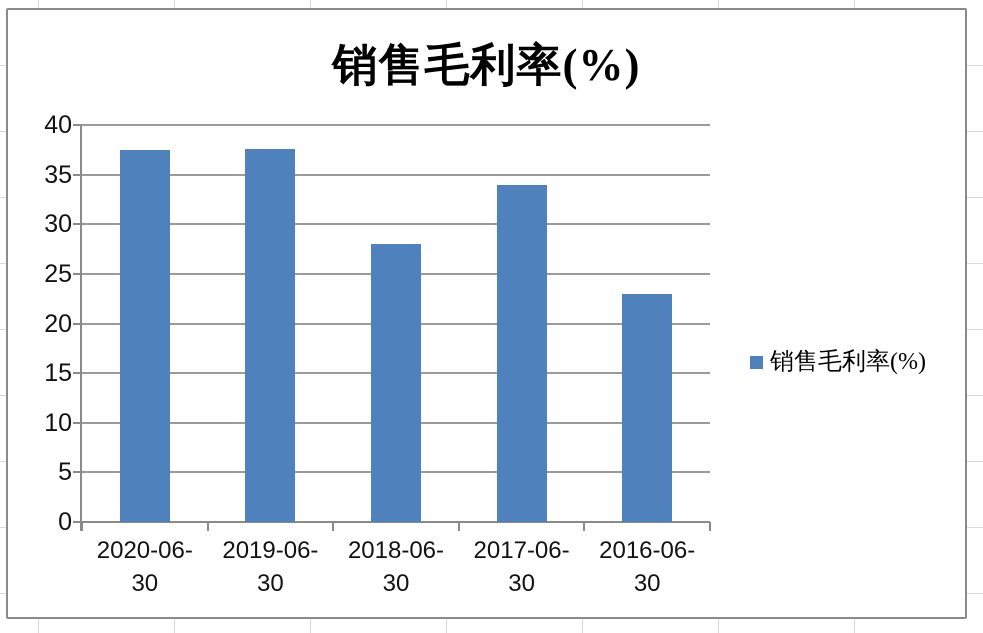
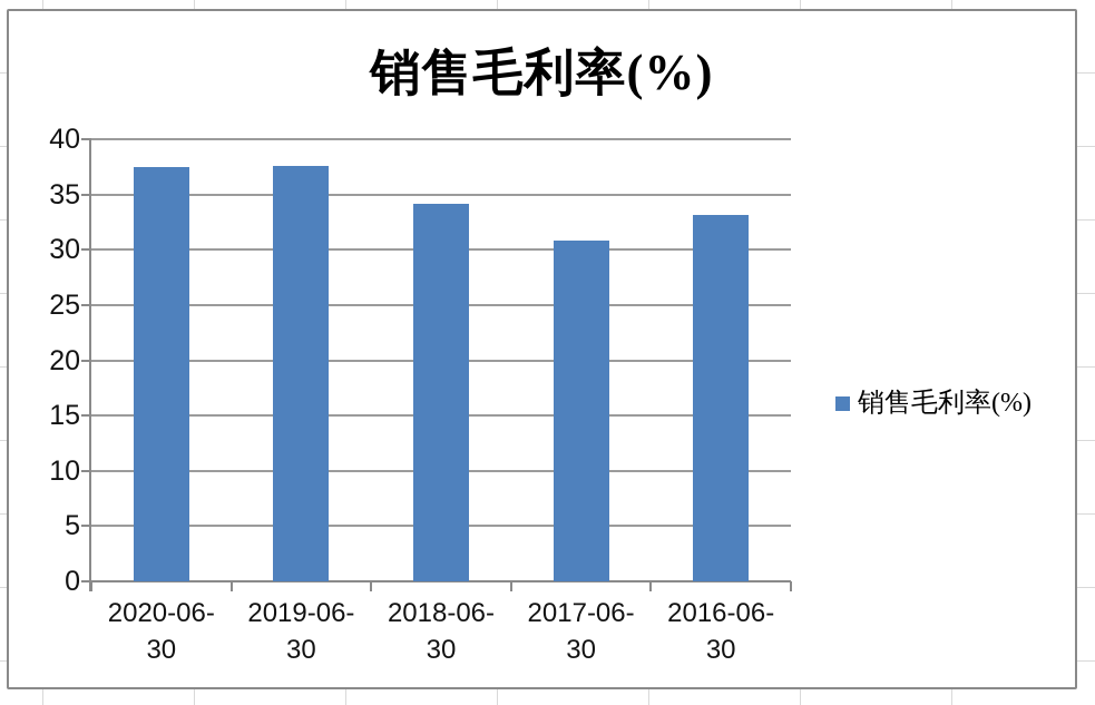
2018-06-30: 28 -> 34
2017-06-30: 34 -> 31
2016-06-30: 23 -> 33
